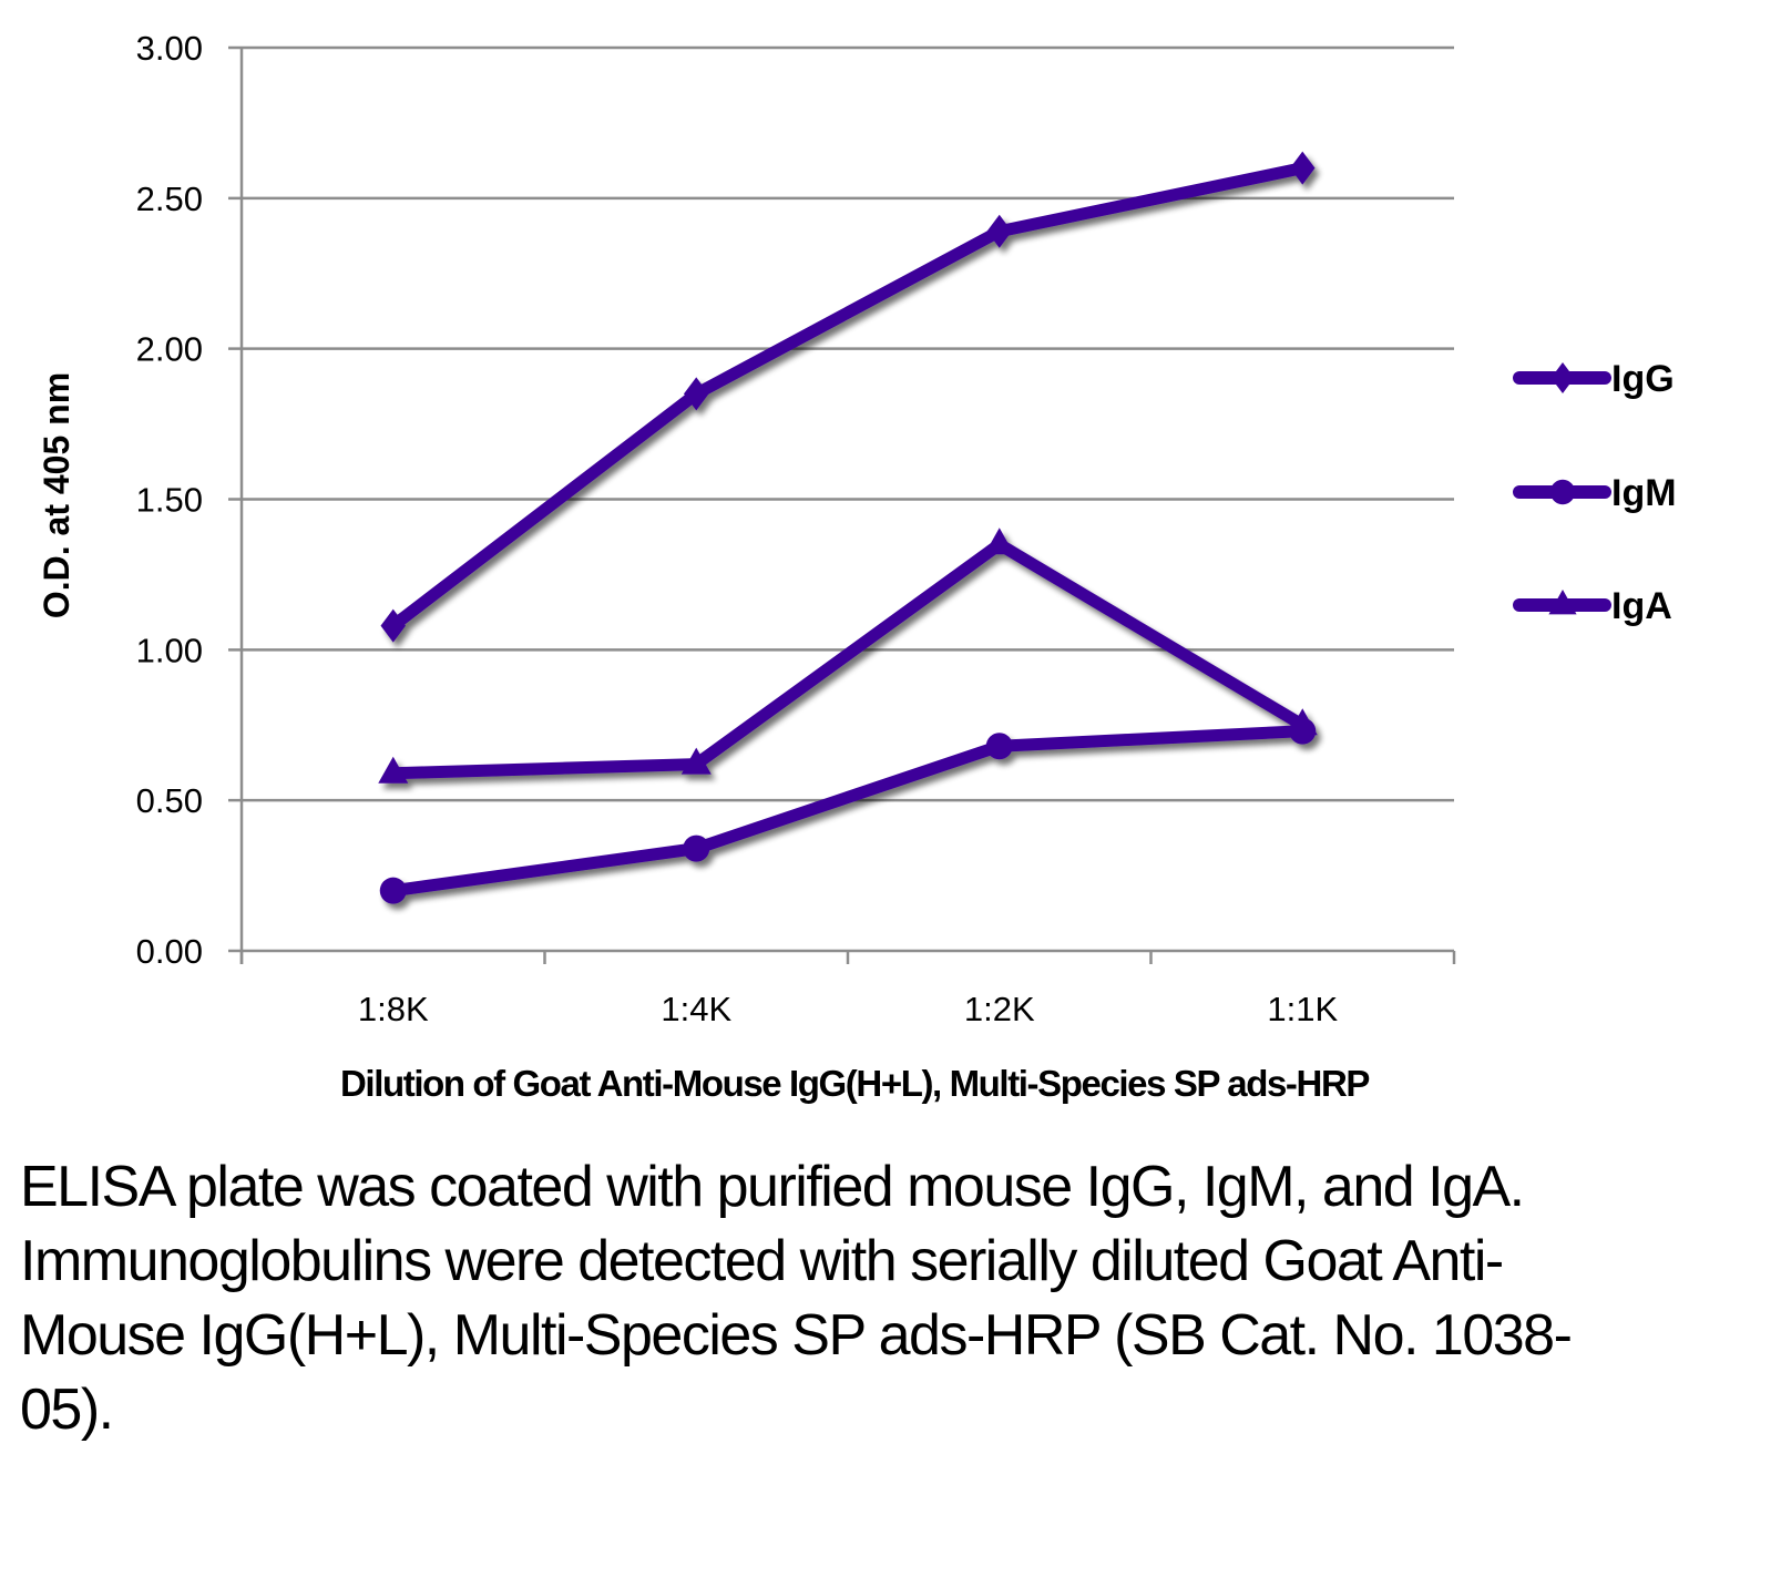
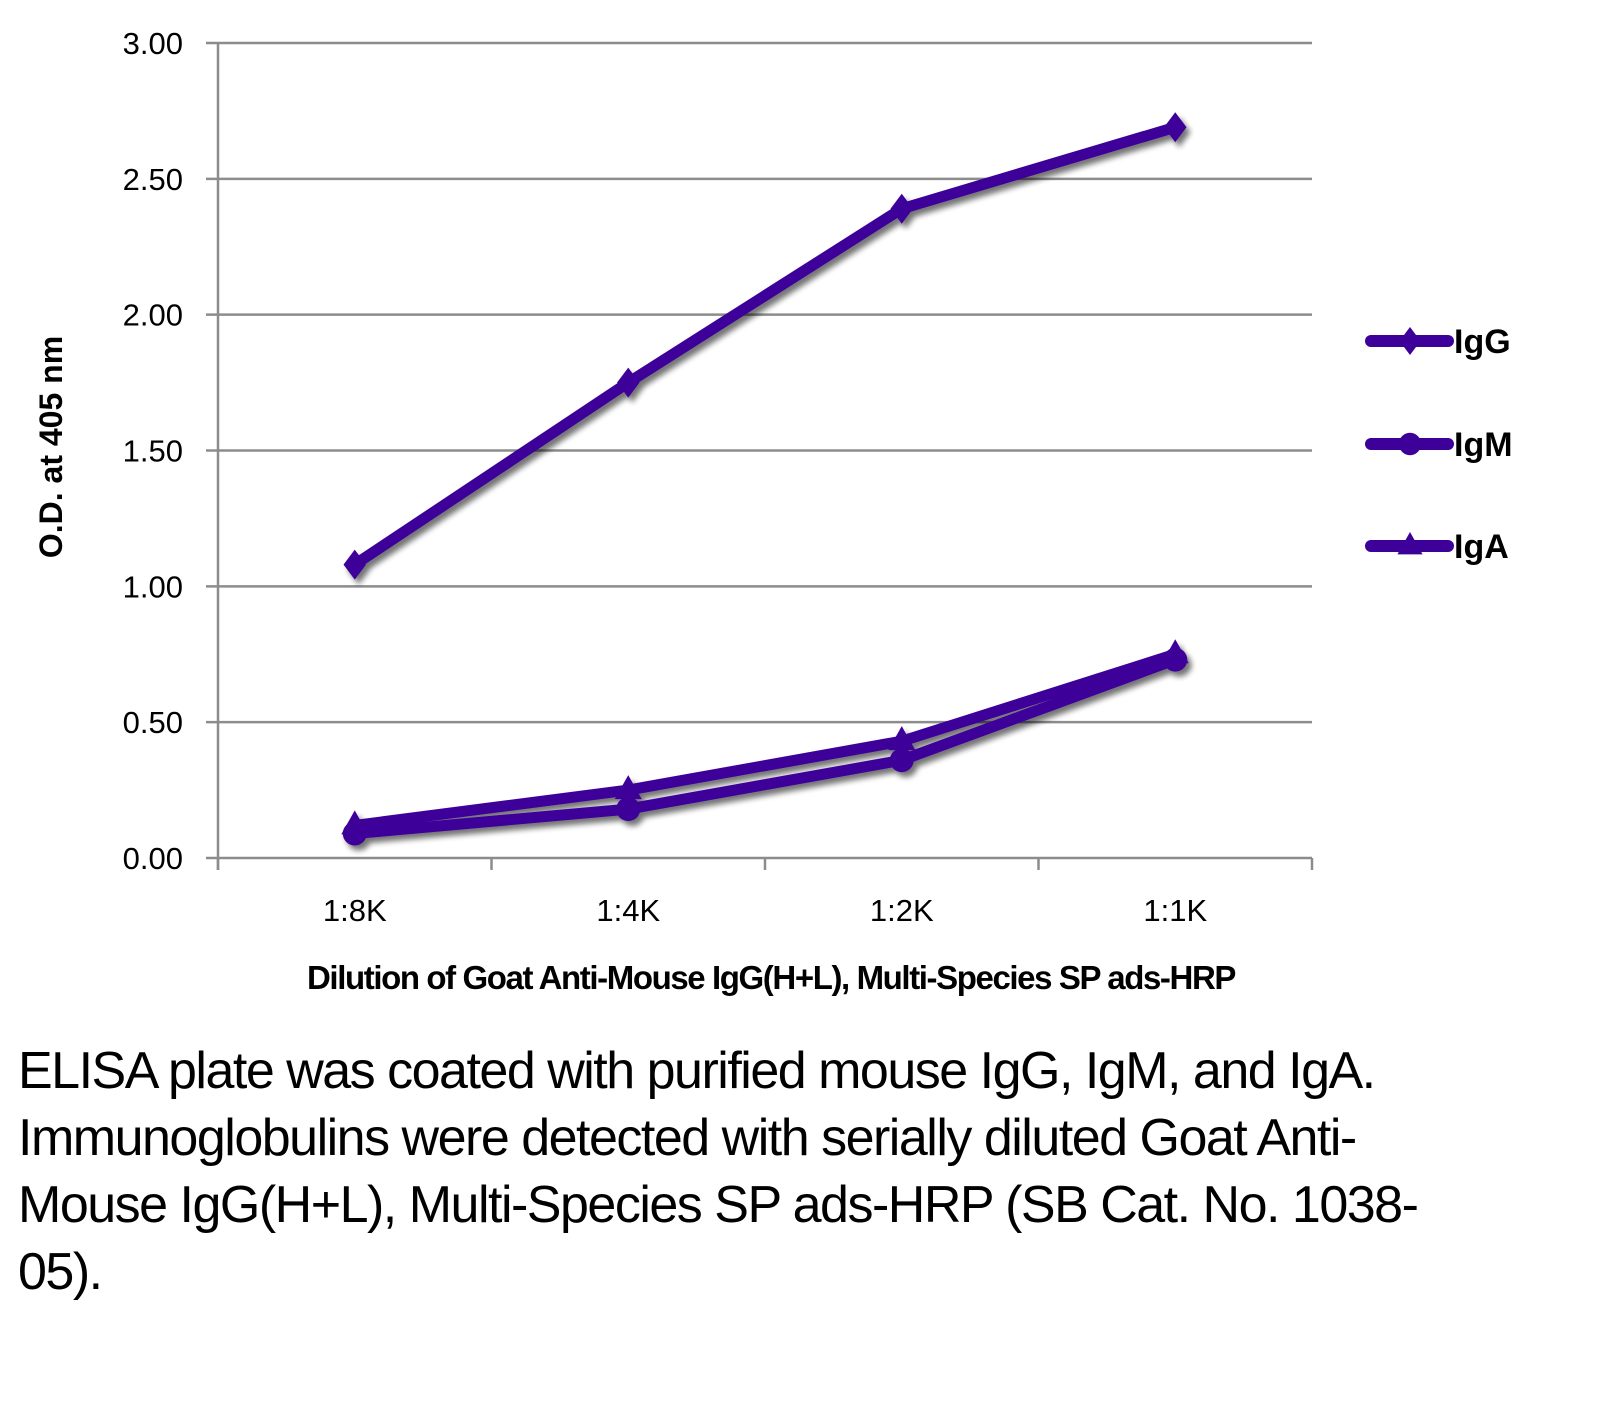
IgM/1:8K: 0.20 -> 0.09
IgA/1:8K: 0.59 -> 0.12
IgG/1:4K: 1.85 -> 1.75
IgM/1:4K: 0.34 -> 0.18
IgA/1:4K: 0.62 -> 0.25
IgM/1:2K: 0.68 -> 0.36
IgA/1:2K: 1.35 -> 0.43
IgG/1:1K: 2.60 -> 2.69
